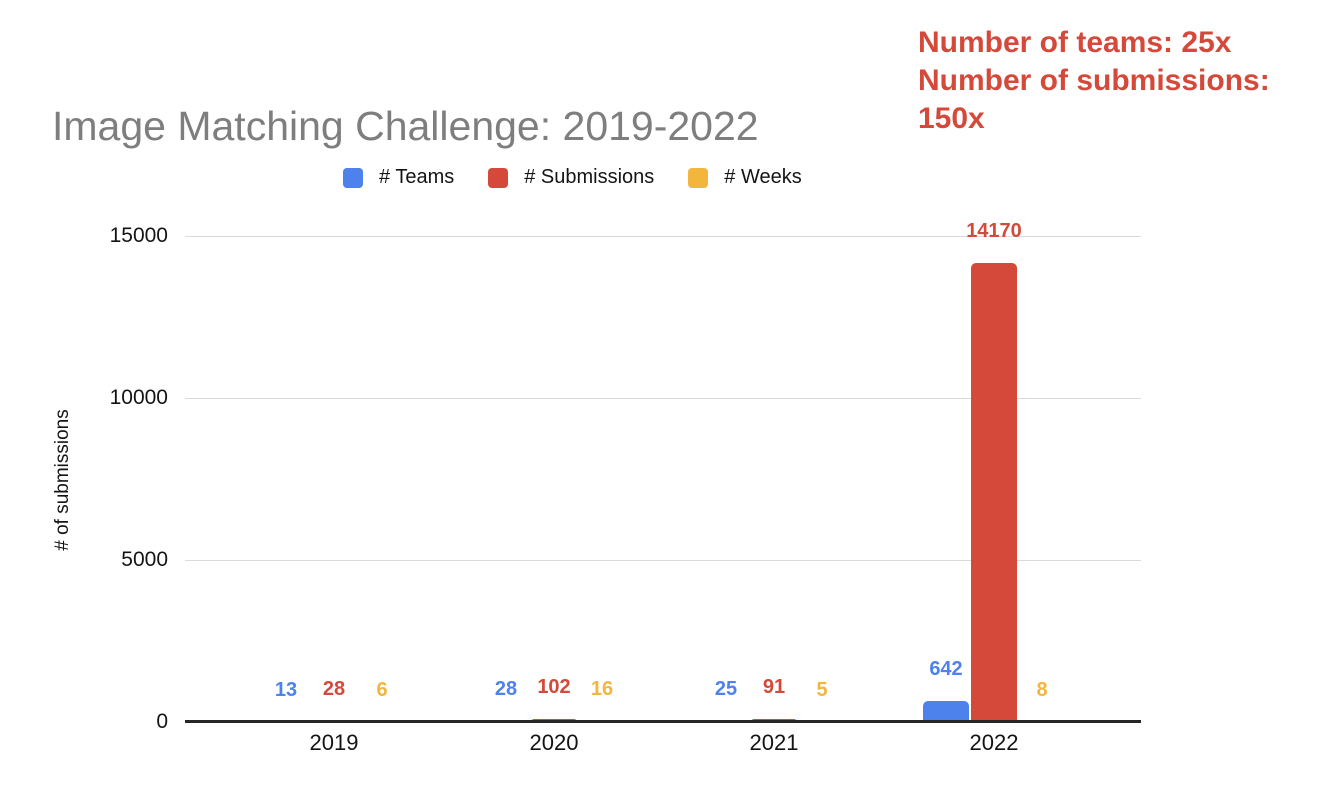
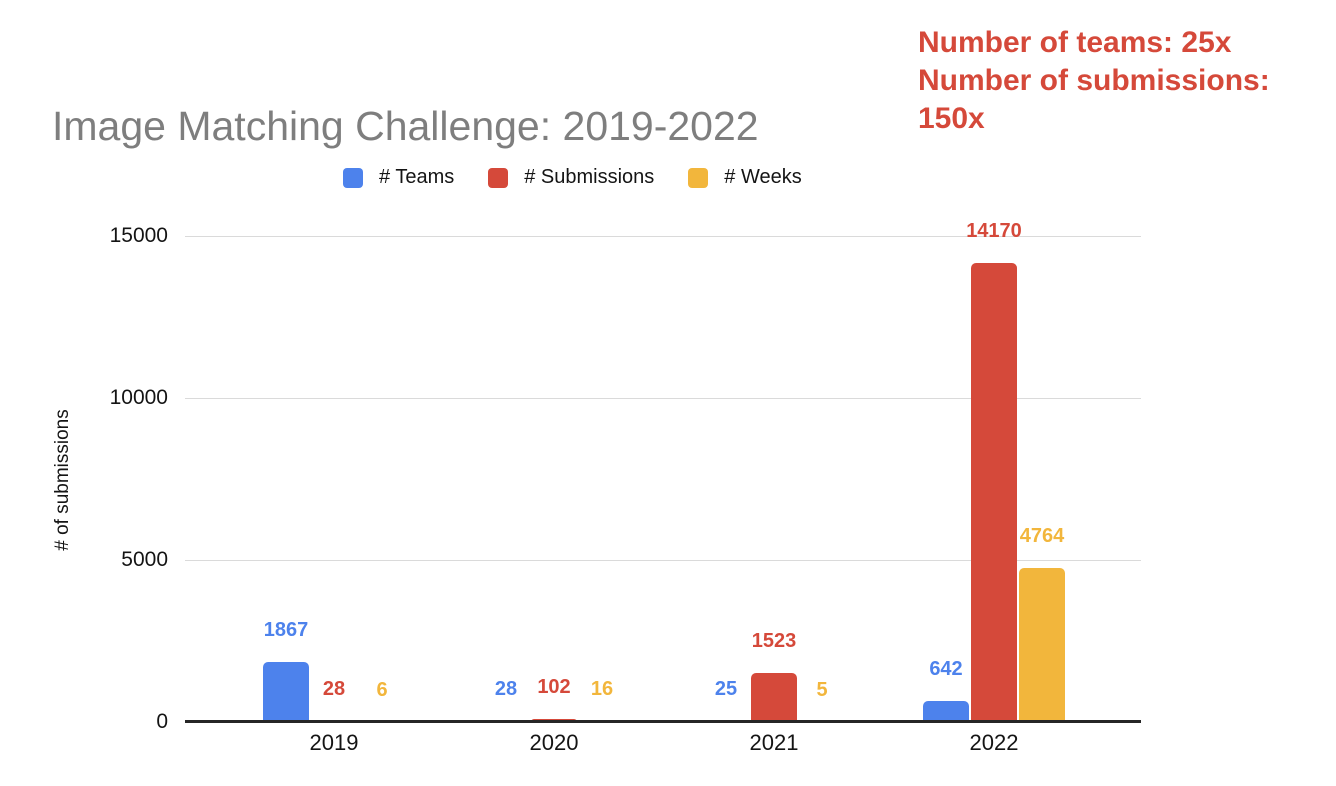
# Teams/2019: 13 -> 1867
# Submissions/2021: 91 -> 1523
# Weeks/2022: 8 -> 4764
